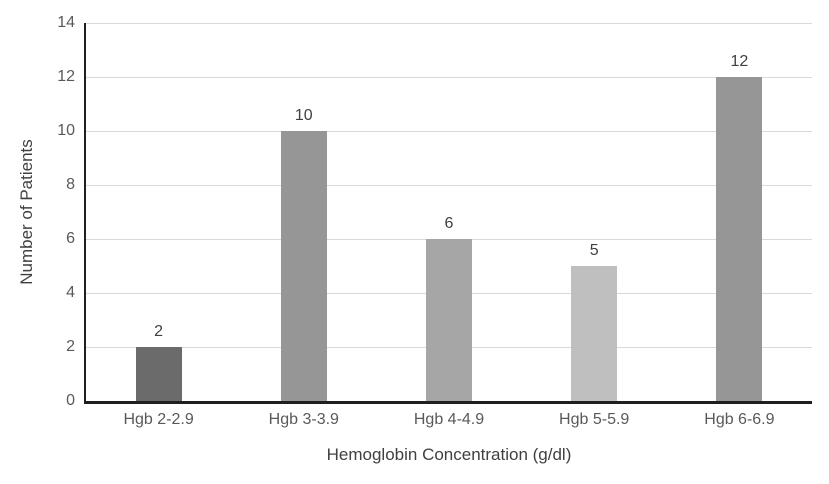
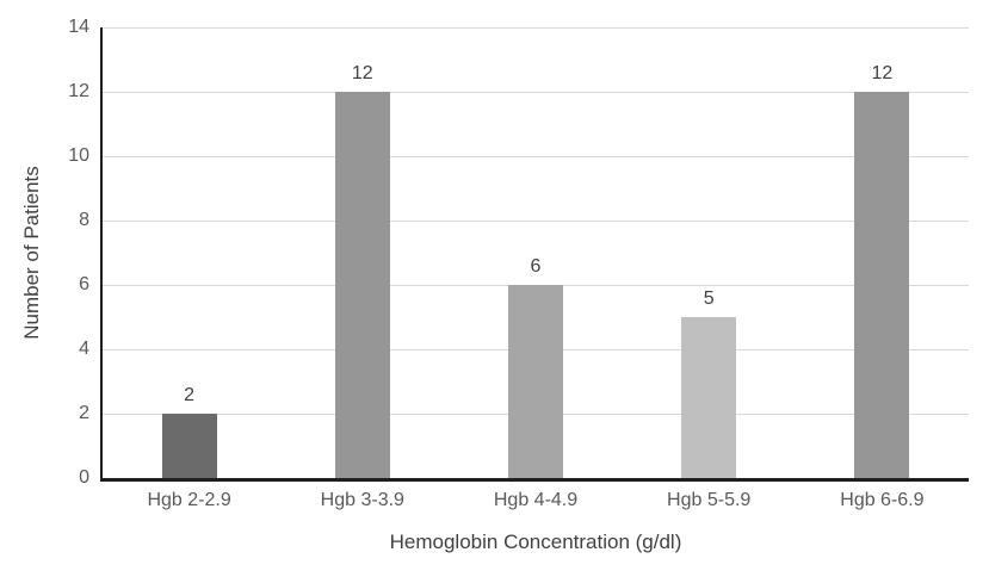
Hgb 3-3.9: 10 -> 12
